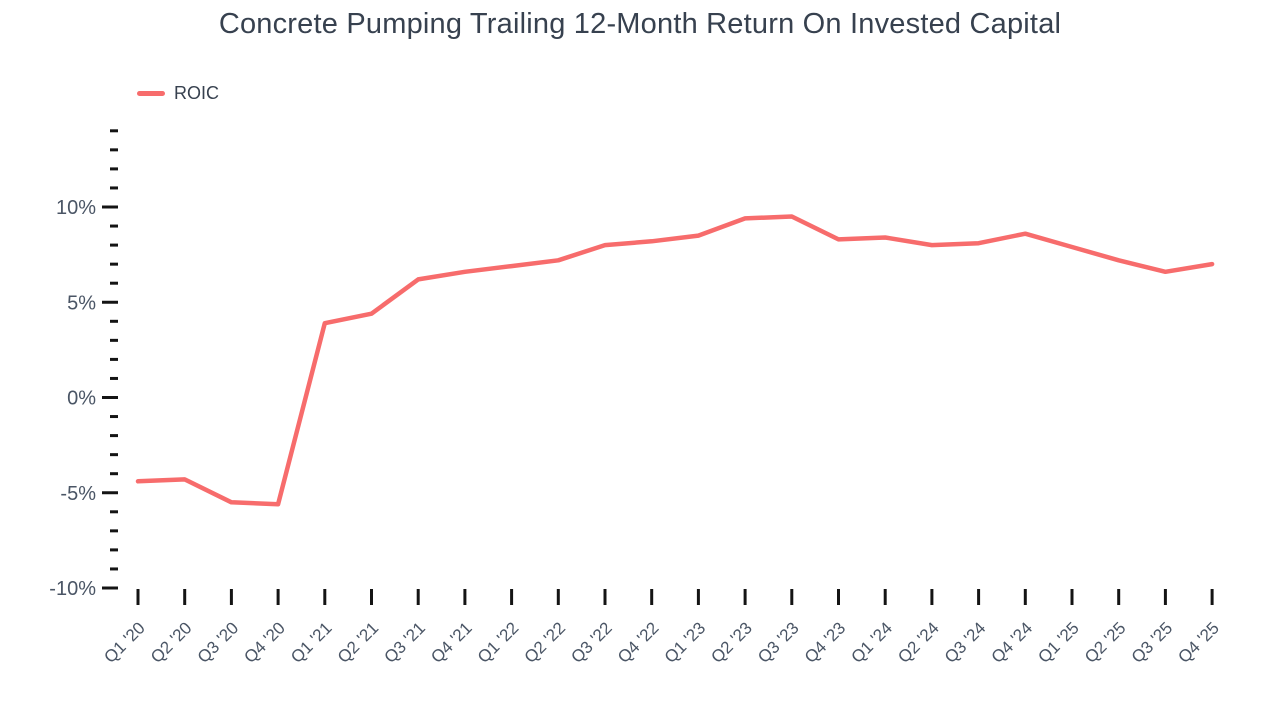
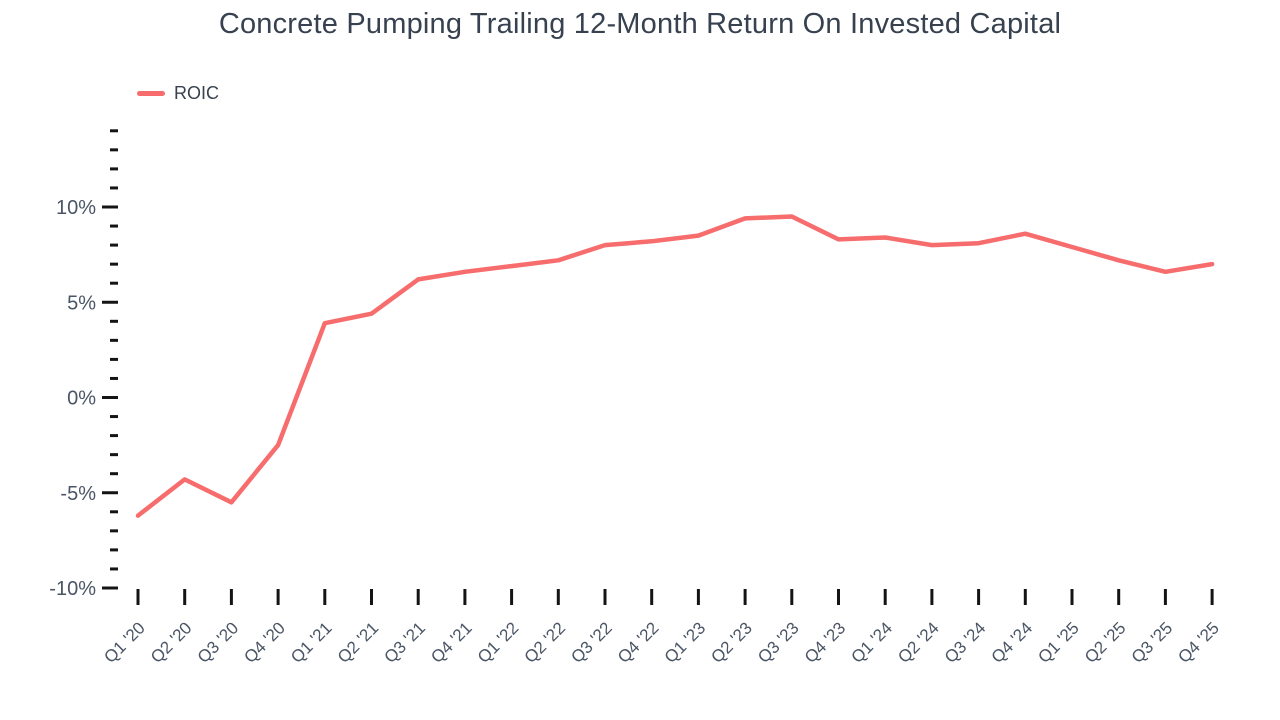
Q1 '20: -4.4% -> -6.2%
Q4 '20: -5.6% -> -2.5%
